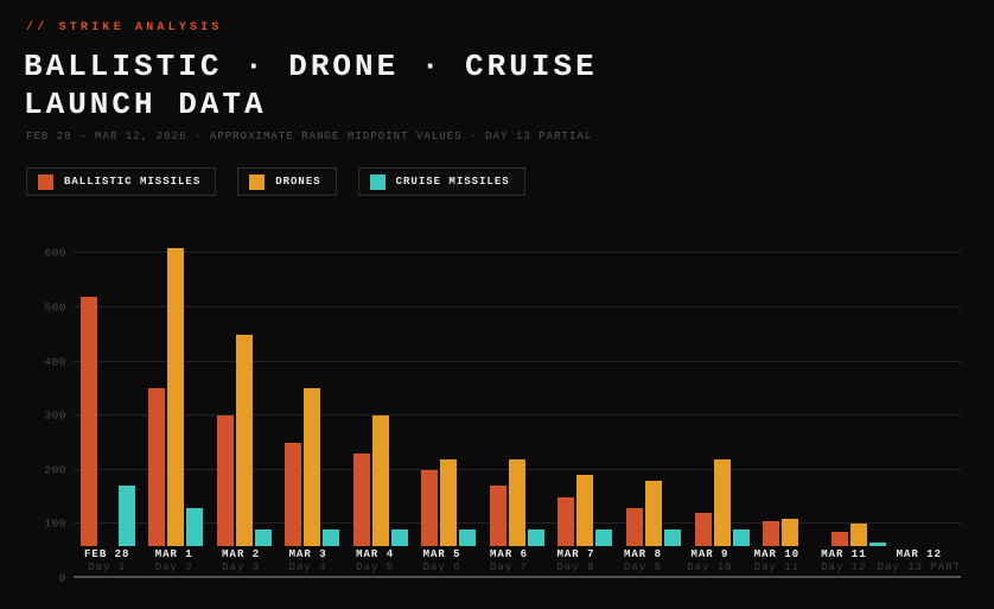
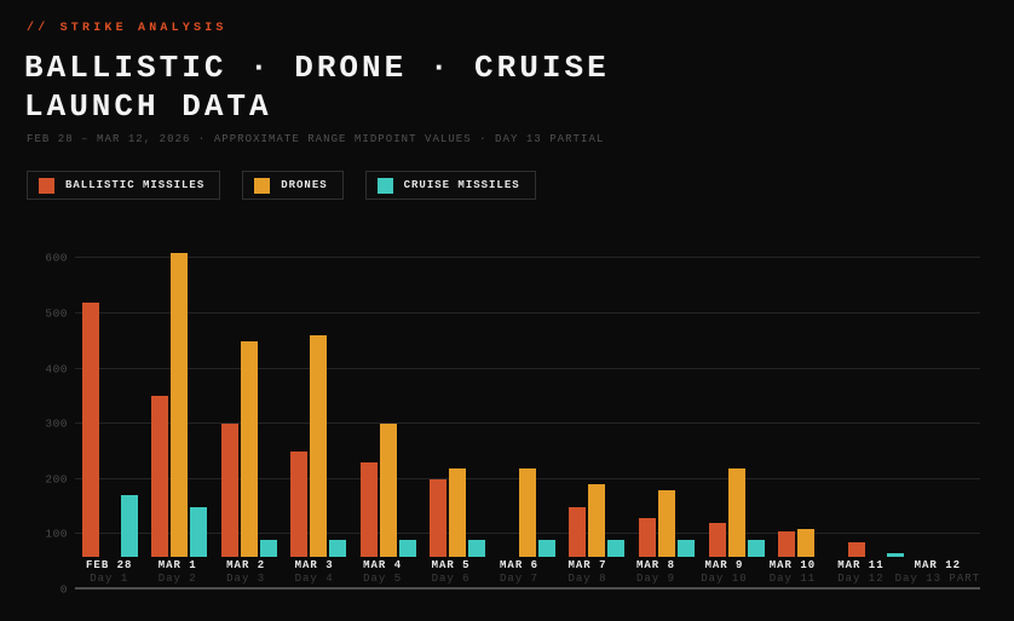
CRUISE MISSILES/MAR 1: 130 -> 150
DRONES/MAR 3: 350 -> 460
BALLISTIC MISSILES/MAR 6: 170 -> 50
DRONES/MAR 11: 100 -> 60
